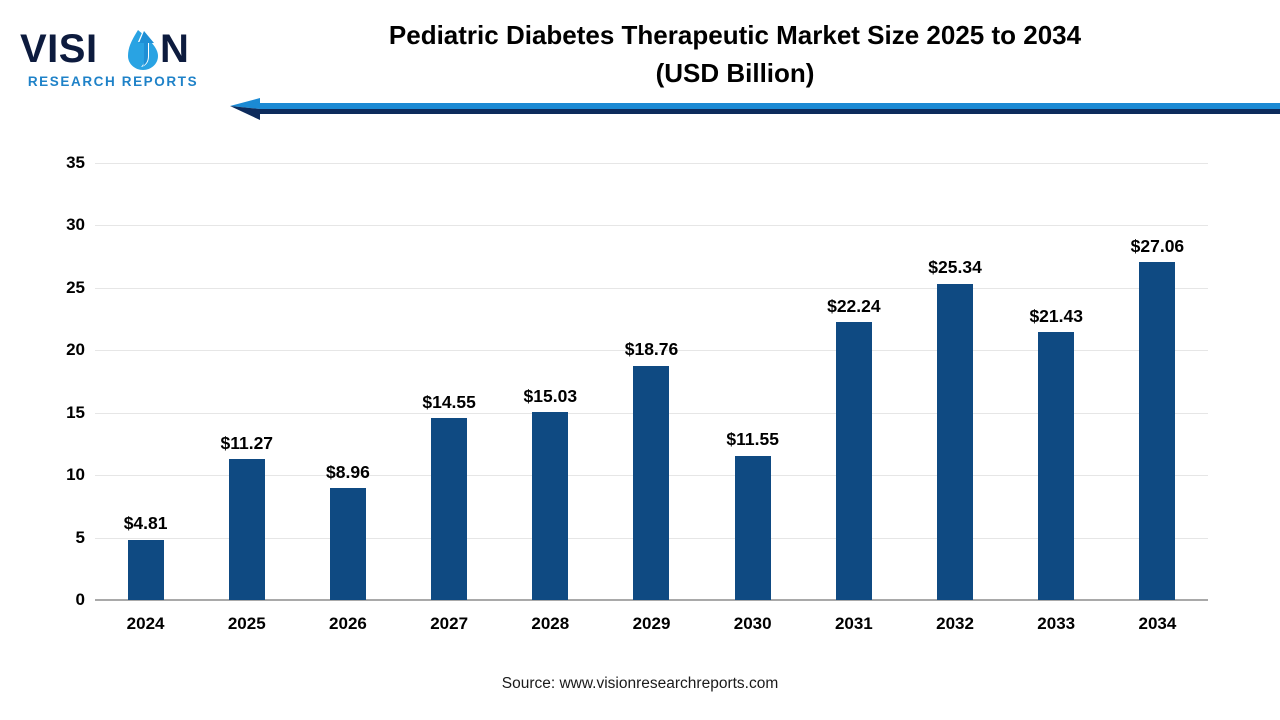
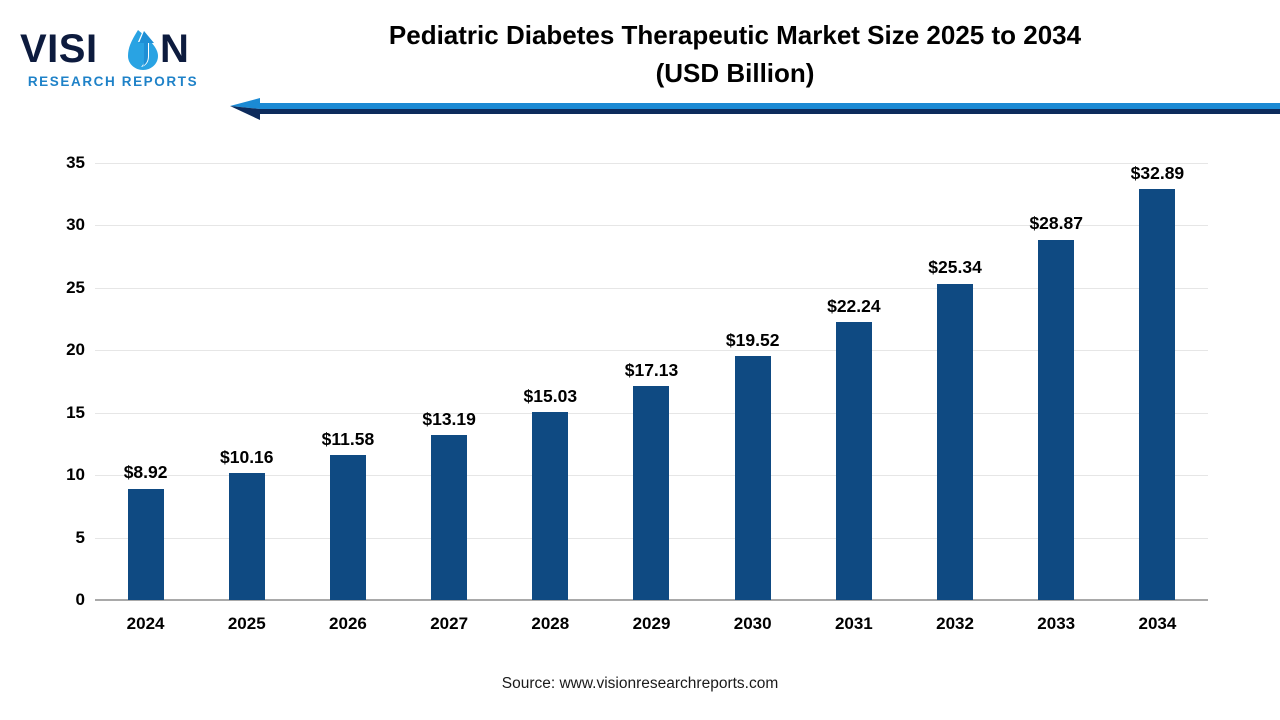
2024: $4.81 -> $8.92
2025: $11.27 -> $10.16
2026: $8.96 -> $11.58
2027: $14.55 -> $13.19
2029: $18.76 -> $17.13
2030: $11.55 -> $19.52
2033: $21.43 -> $28.87
2034: $27.06 -> $32.89
